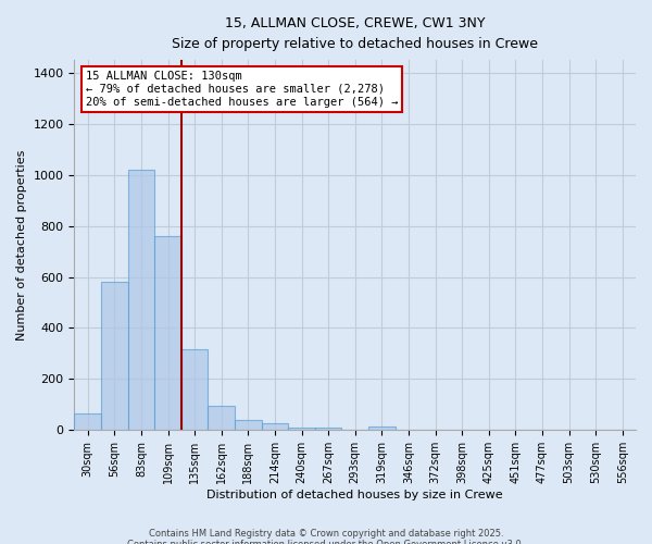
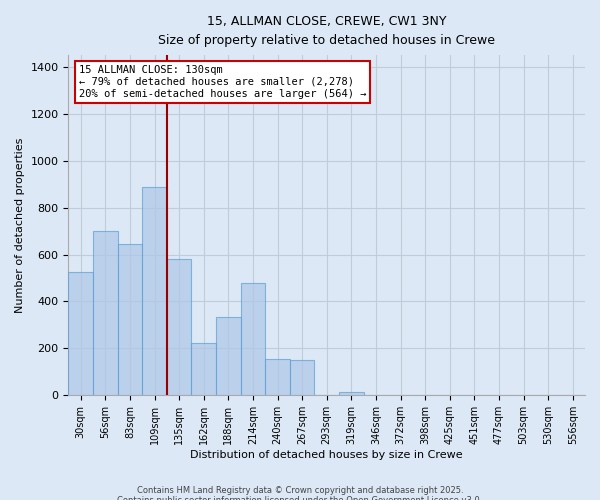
30sqm: 65 -> 525
56sqm: 580 -> 700
83sqm: 1020 -> 645
109sqm: 760 -> 890
135sqm: 315 -> 580
162sqm: 95 -> 225
188sqm: 40 -> 335
214sqm: 25 -> 480
240sqm: 10 -> 155
267sqm: 10 -> 150
